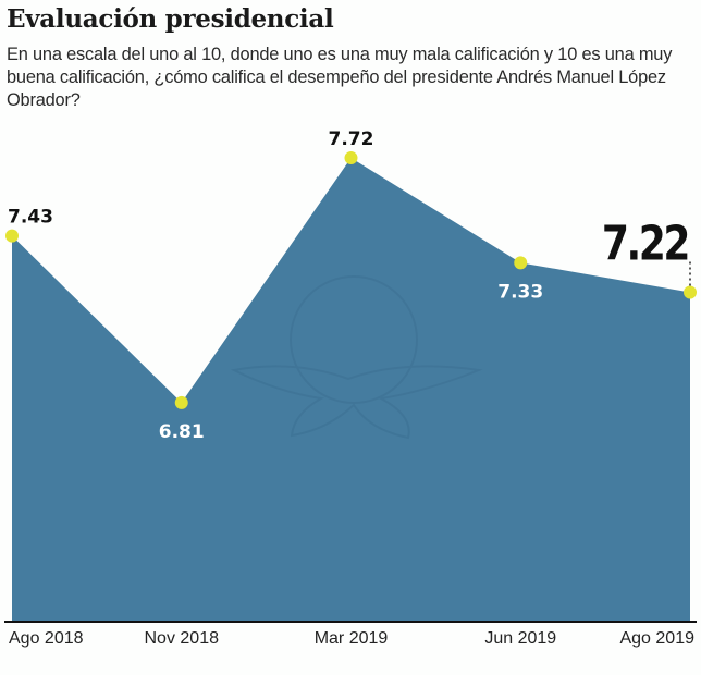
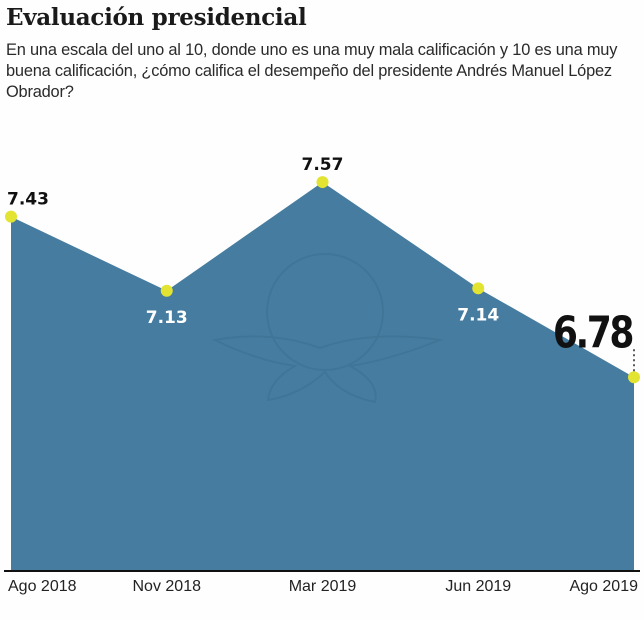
Nov 2018: 6.81 -> 7.13
Mar 2019: 7.72 -> 7.57
Jun 2019: 7.33 -> 7.14
Ago 2019: 7.22 -> 6.78
